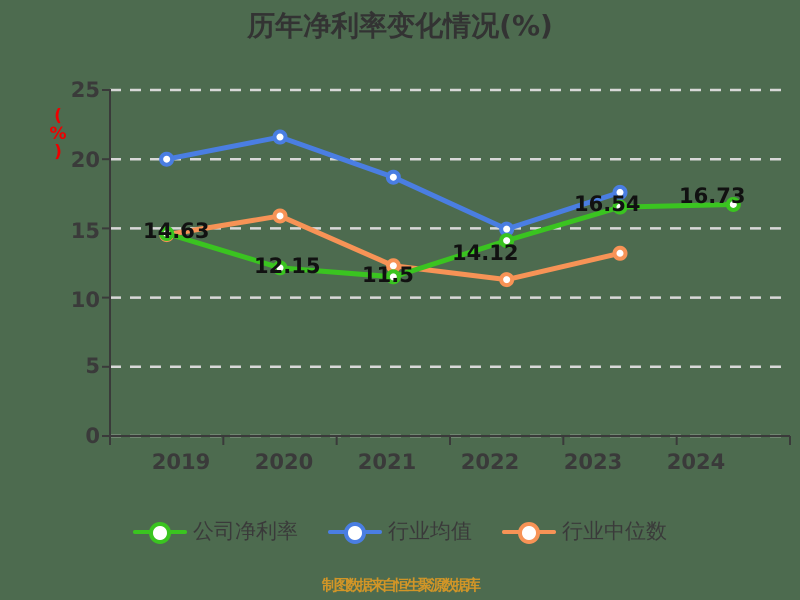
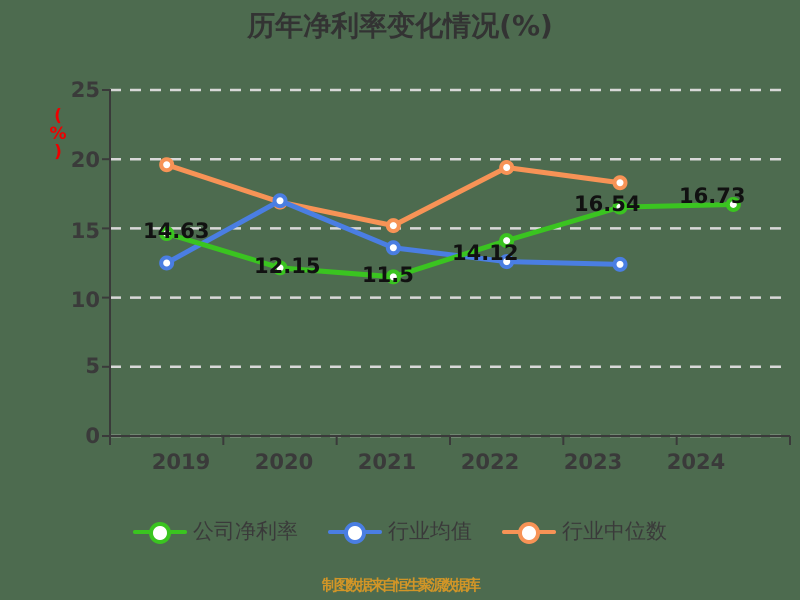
行业均值/2019: 20.0 -> 12.5
行业中位数/2019: 14.6 -> 19.6
行业均值/2020: 21.6 -> 17.0
行业中位数/2020: 15.9 -> 16.9
行业均值/2021: 18.7 -> 13.6
行业中位数/2021: 12.3 -> 15.2
行业均值/2022: 14.9 -> 12.6
行业中位数/2022: 11.3 -> 19.4
行业均值/2023: 17.6 -> 12.4
行业中位数/2023: 13.2 -> 18.3
